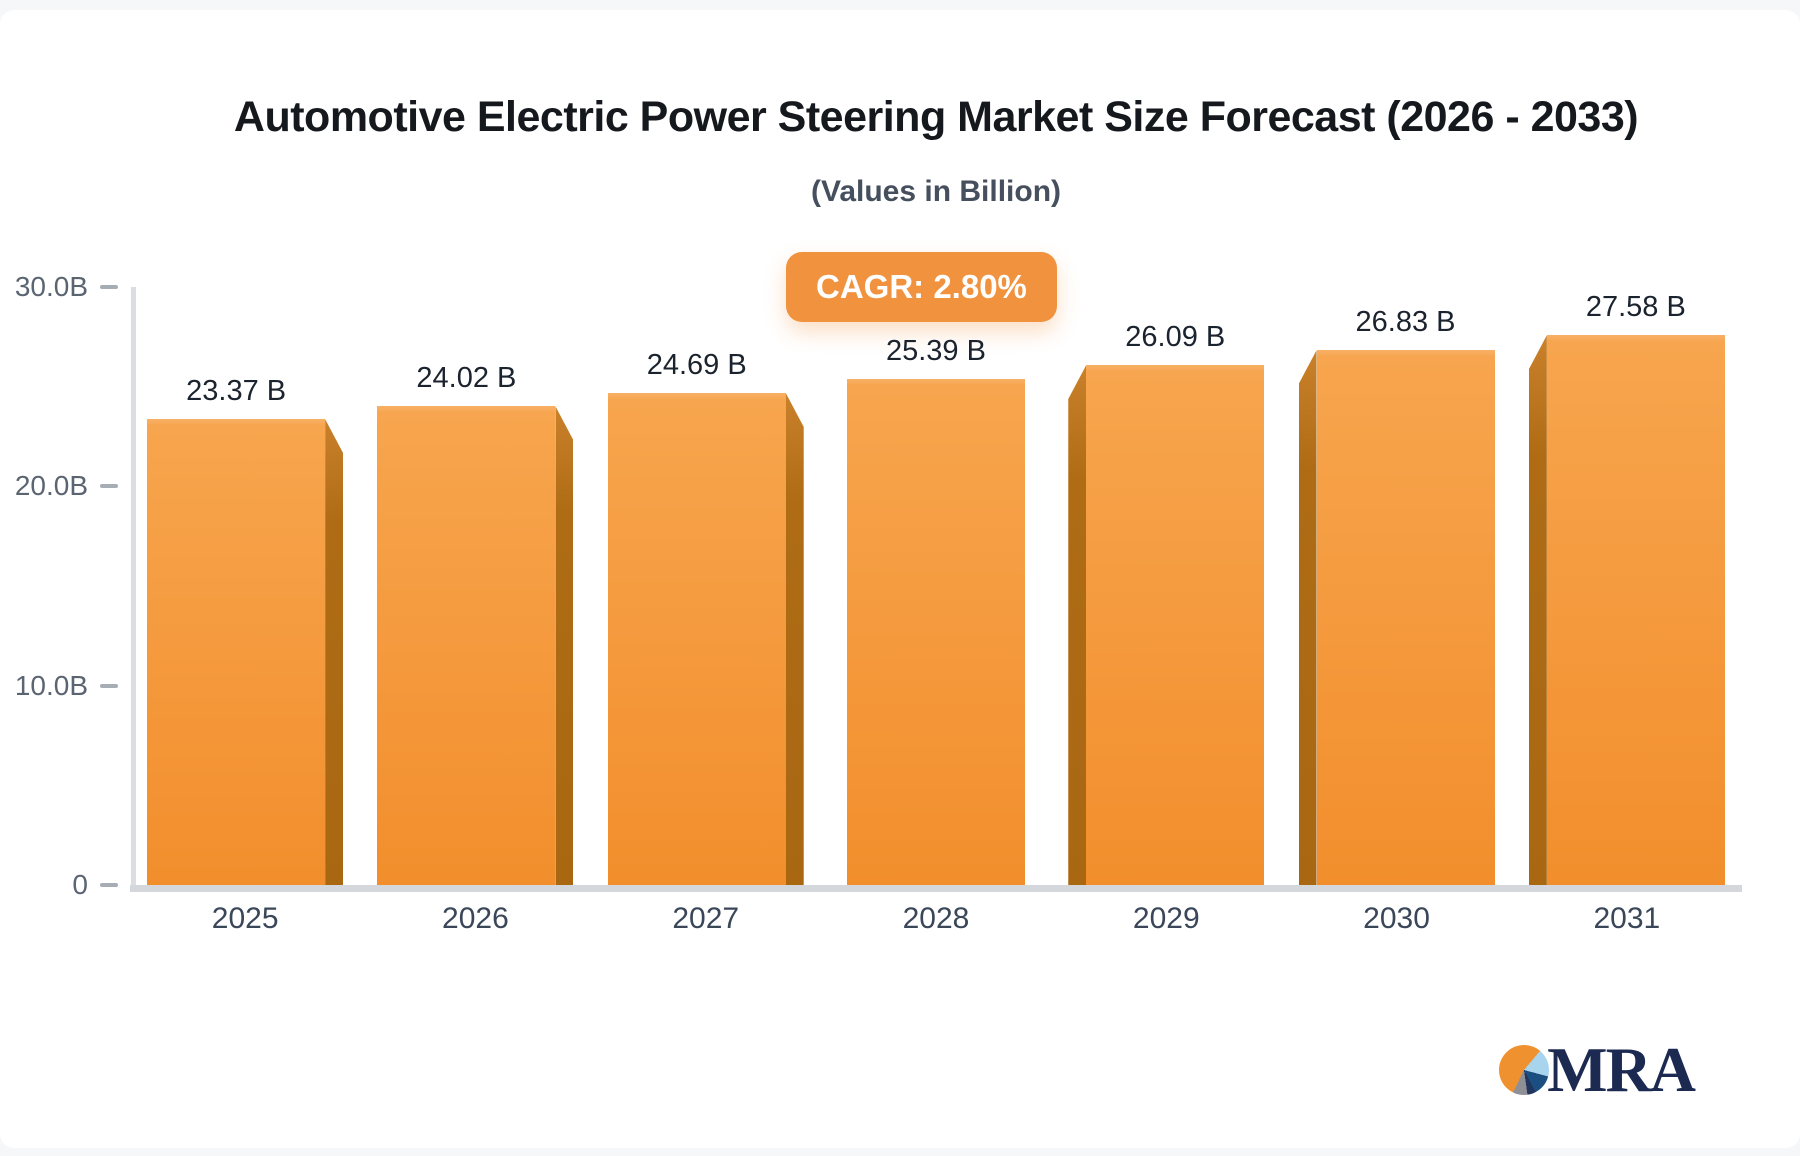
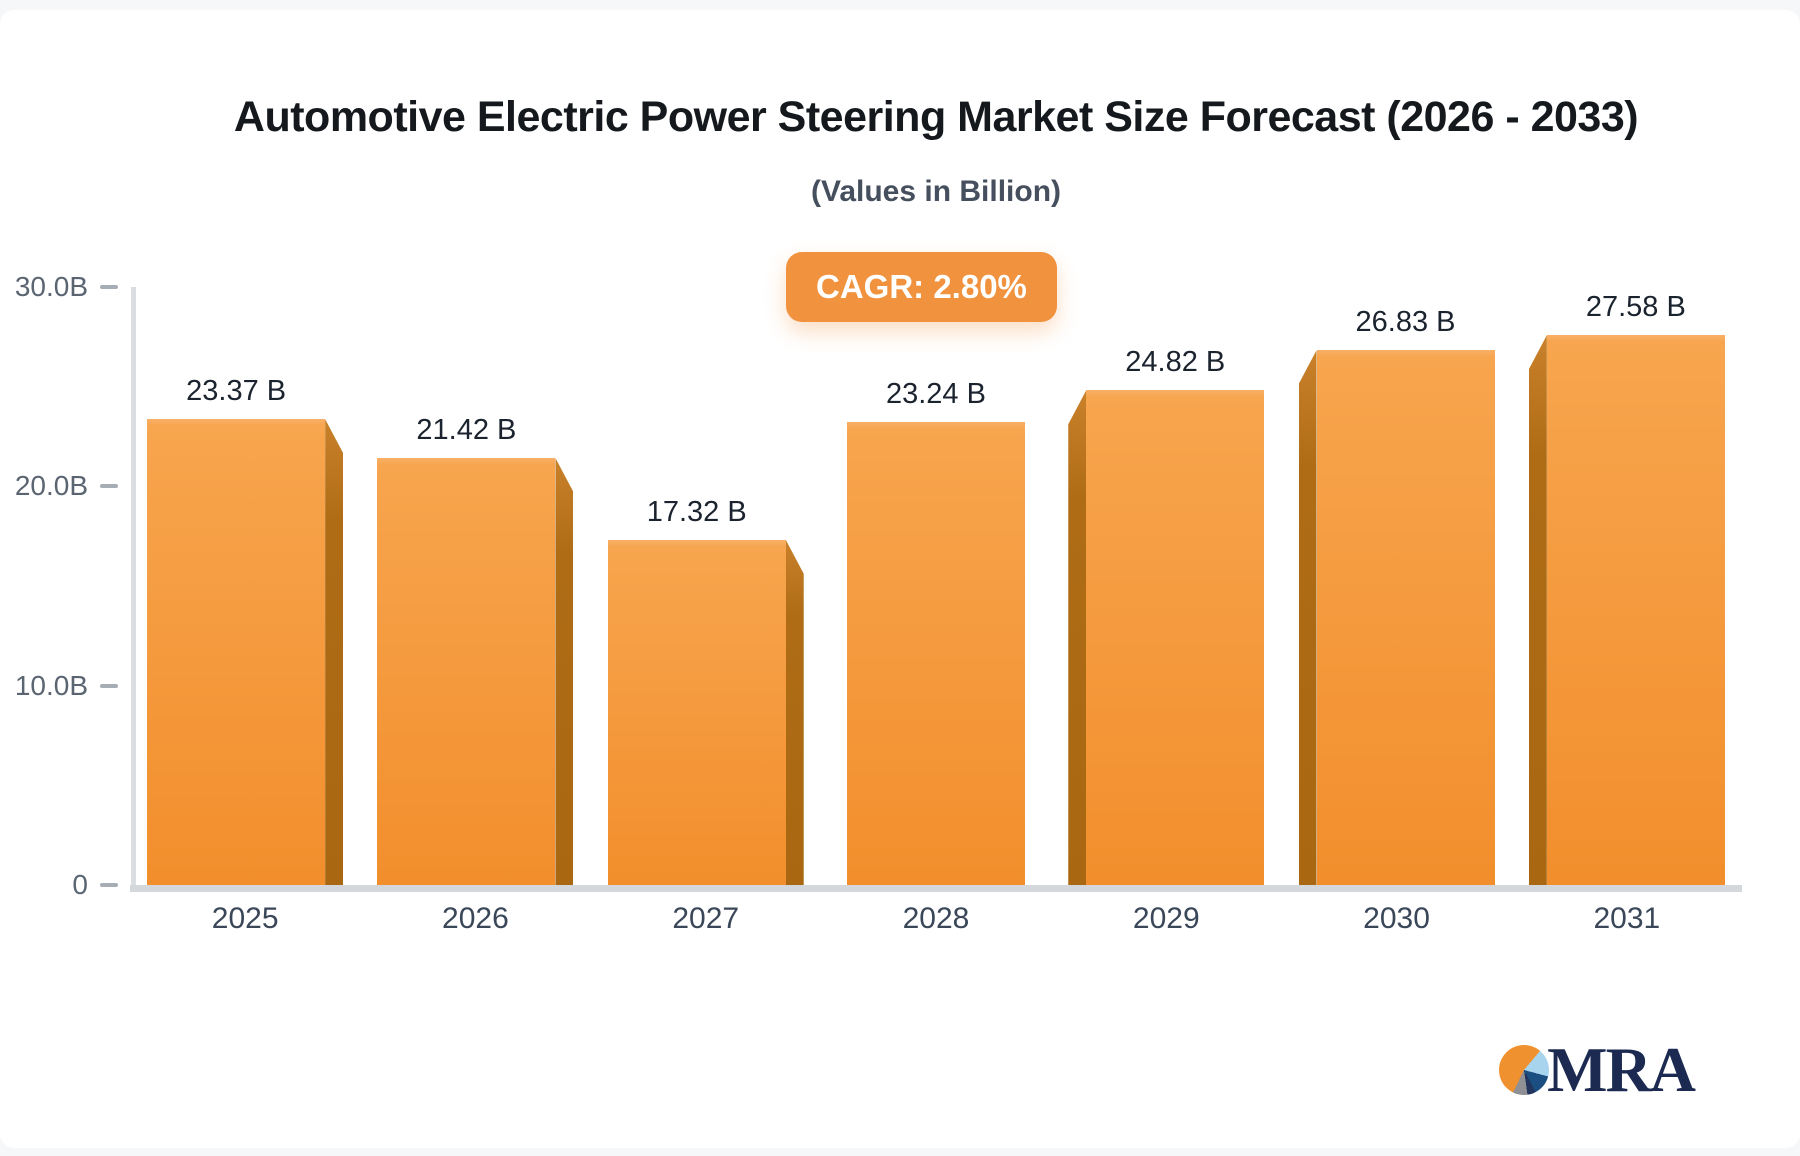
2026: 24.02 -> 21.42
2027: 24.69 -> 17.32
2028: 25.39 -> 23.24
2029: 26.09 -> 24.82
